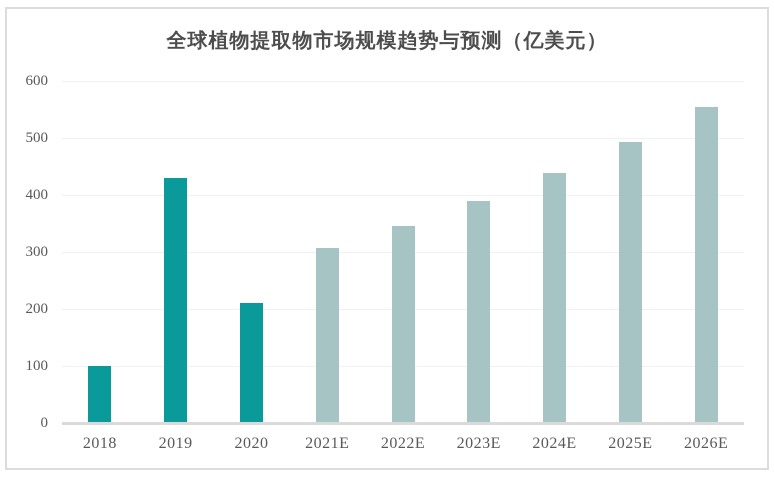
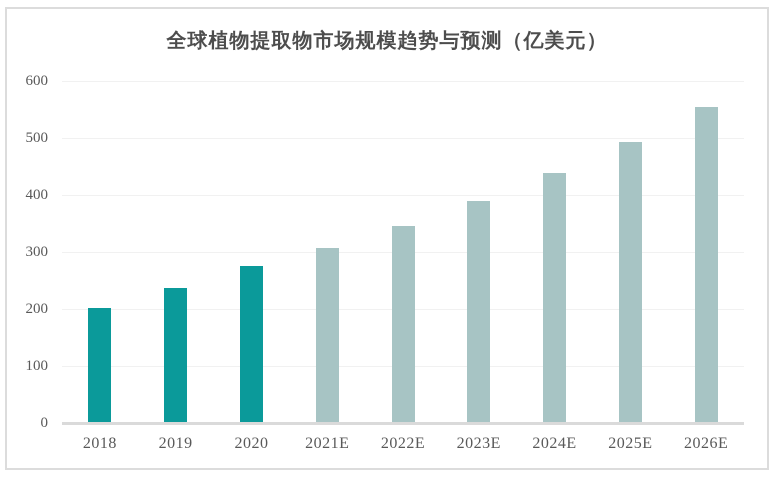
2018: 100 -> 200
2019: 430 -> 240
2020: 210 -> 280
